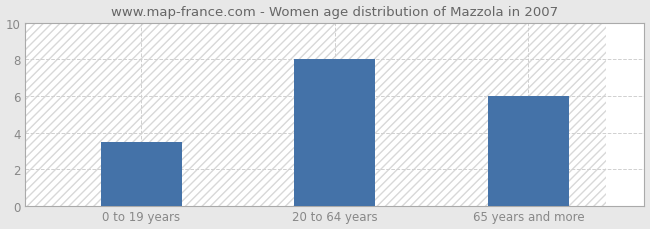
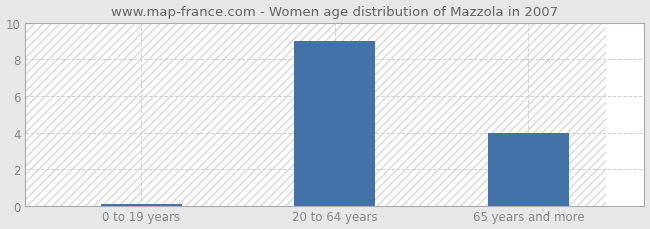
0 to 19 years: 3.5 -> 0.1
20 to 64 years: 8.0 -> 9.0
65 years and more: 6.0 -> 4.0
